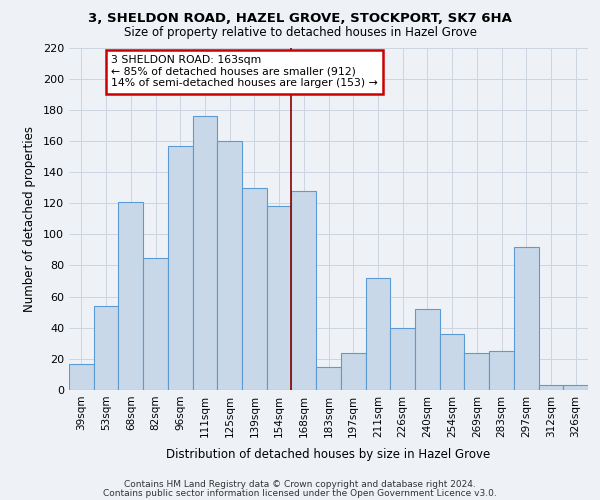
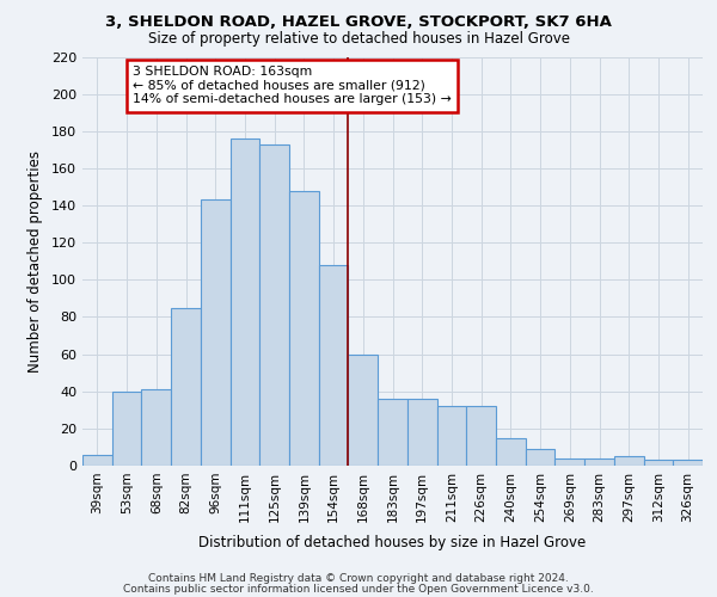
39sqm: 17 -> 6
53sqm: 54 -> 40
68sqm: 121 -> 41
96sqm: 157 -> 143
125sqm: 160 -> 173
139sqm: 130 -> 148
154sqm: 118 -> 108
168sqm: 128 -> 60
183sqm: 15 -> 36
197sqm: 24 -> 36
211sqm: 72 -> 32
226sqm: 40 -> 32
240sqm: 52 -> 15
254sqm: 36 -> 9
269sqm: 24 -> 4
283sqm: 25 -> 4
297sqm: 92 -> 5
